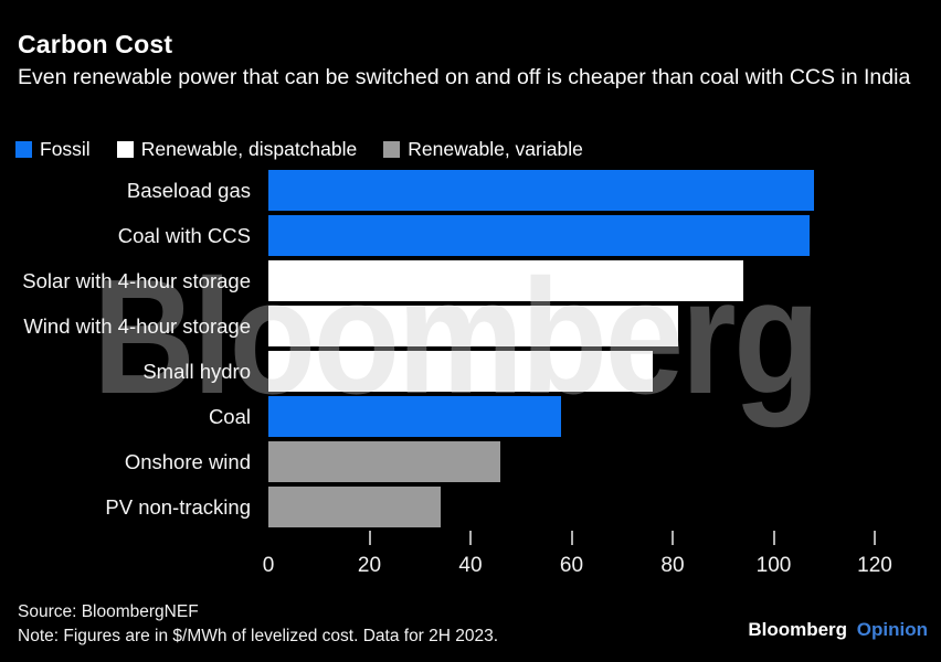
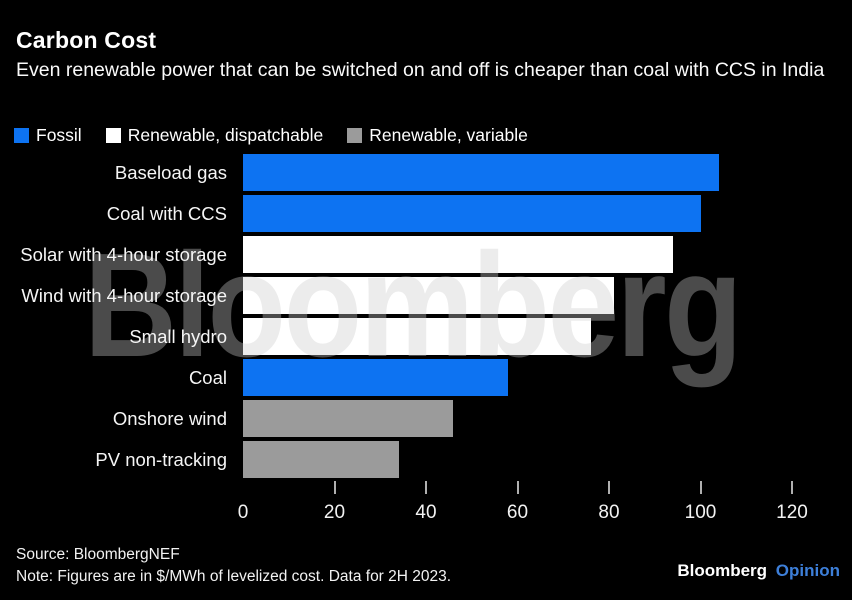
Baseload gas: 108 -> 104
Coal with CCS: 107 -> 100
